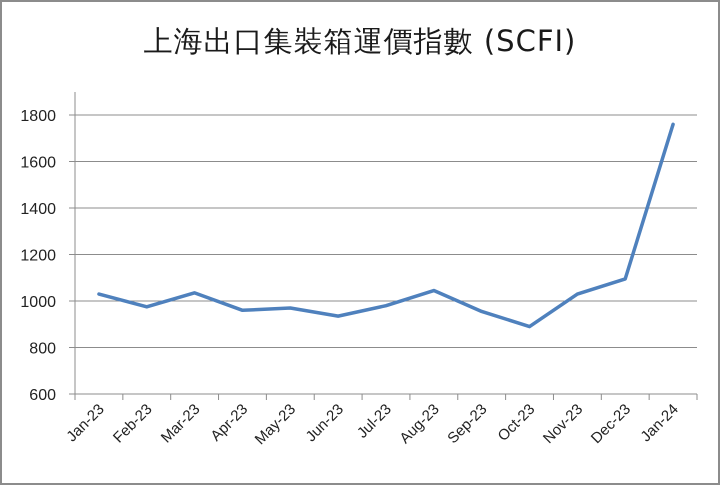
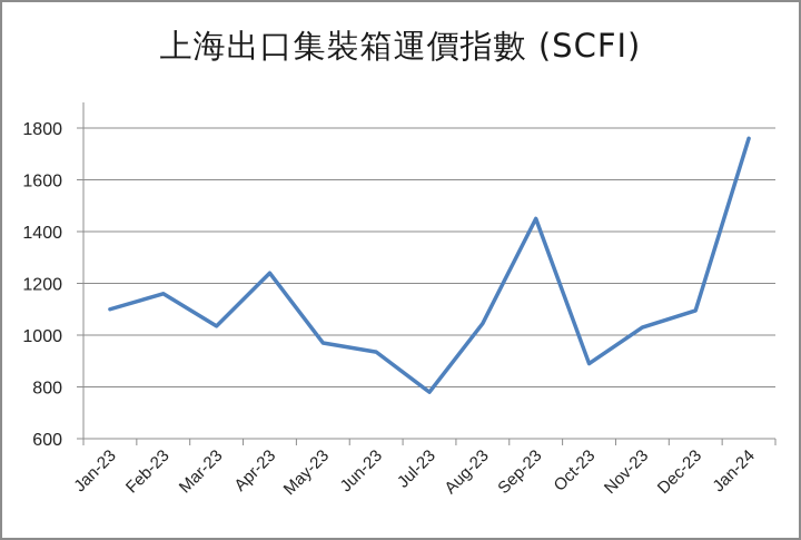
Jan-23: 1030 -> 1100
Feb-23: 980 -> 1160
Apr-23: 960 -> 1240
Jul-23: 980 -> 780
Sep-23: 960 -> 1450
